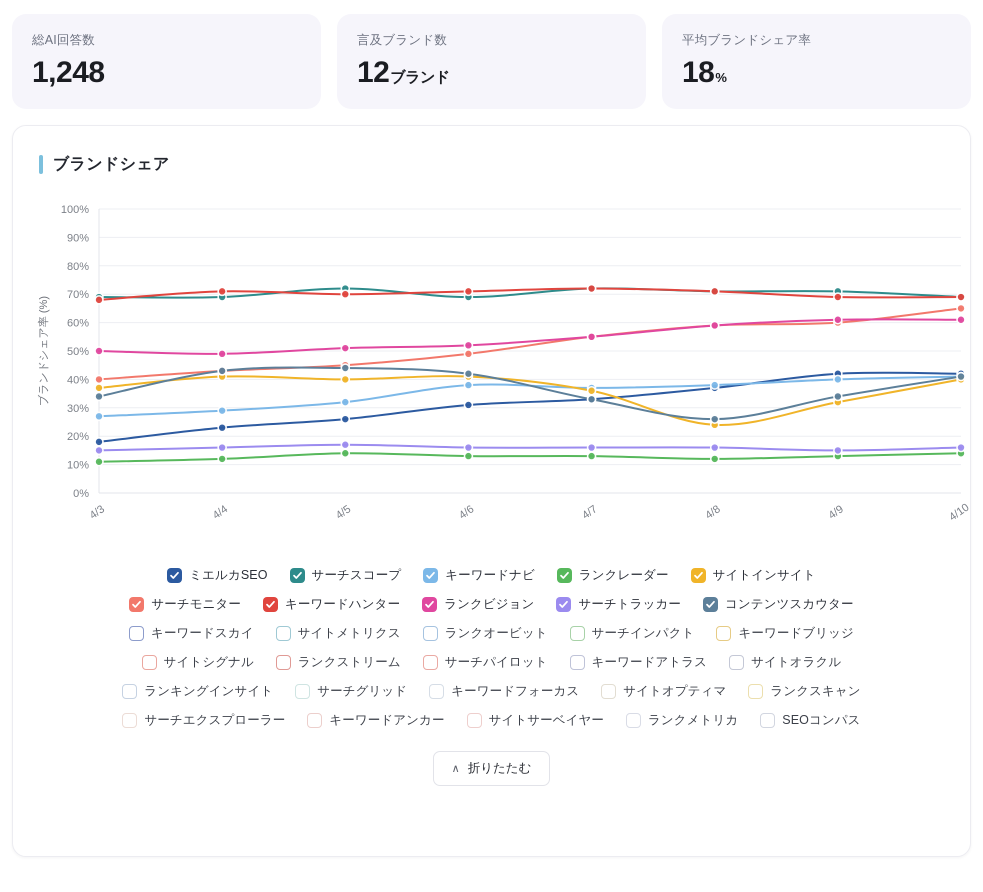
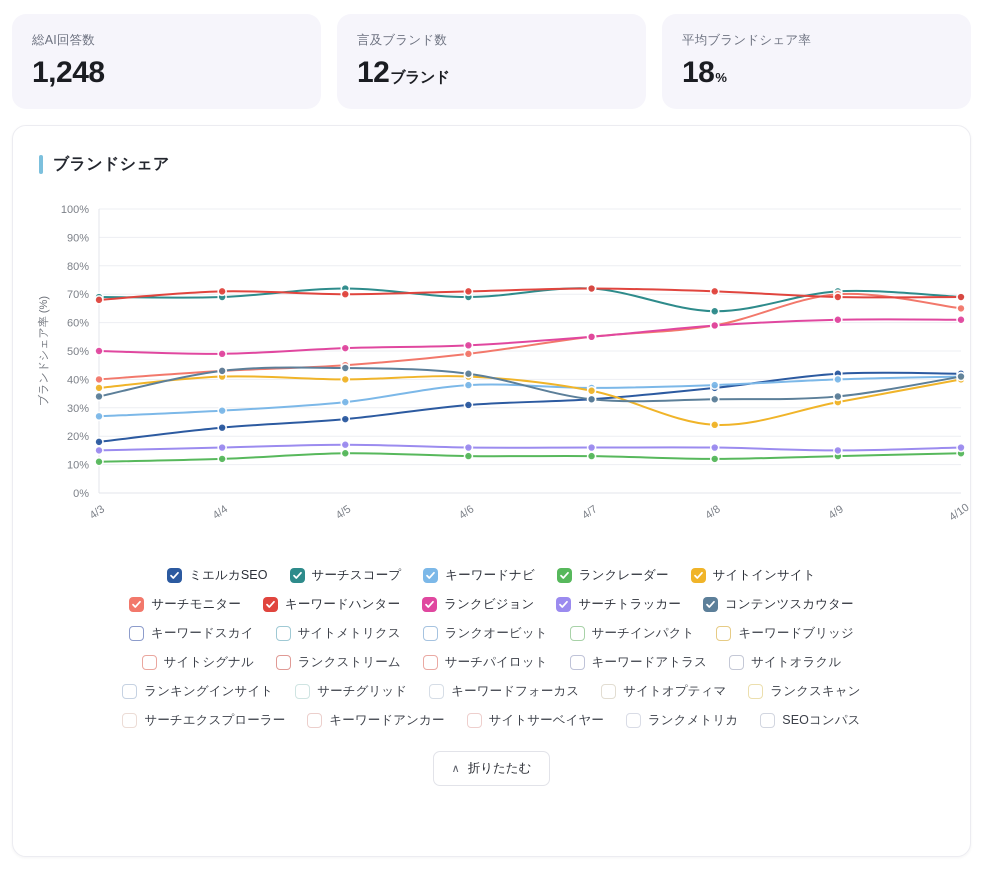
サーチスコープ/4/8: 71% -> 64%
コンテンツスカウター/4/8: 26% -> 33%
サーチモニター/4/9: 60% -> 70%
